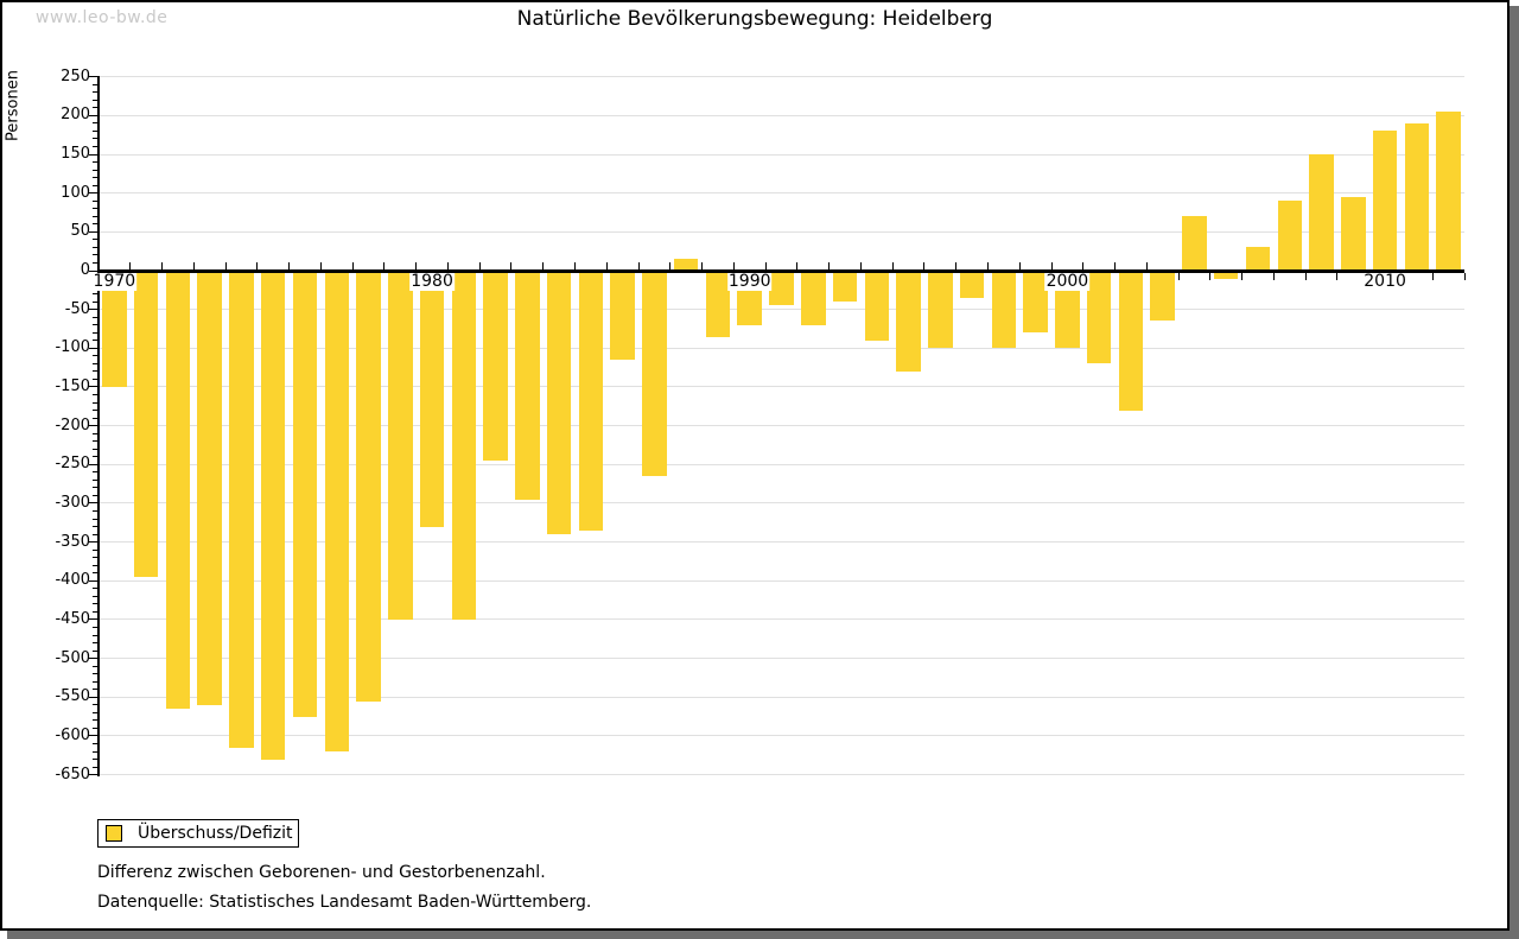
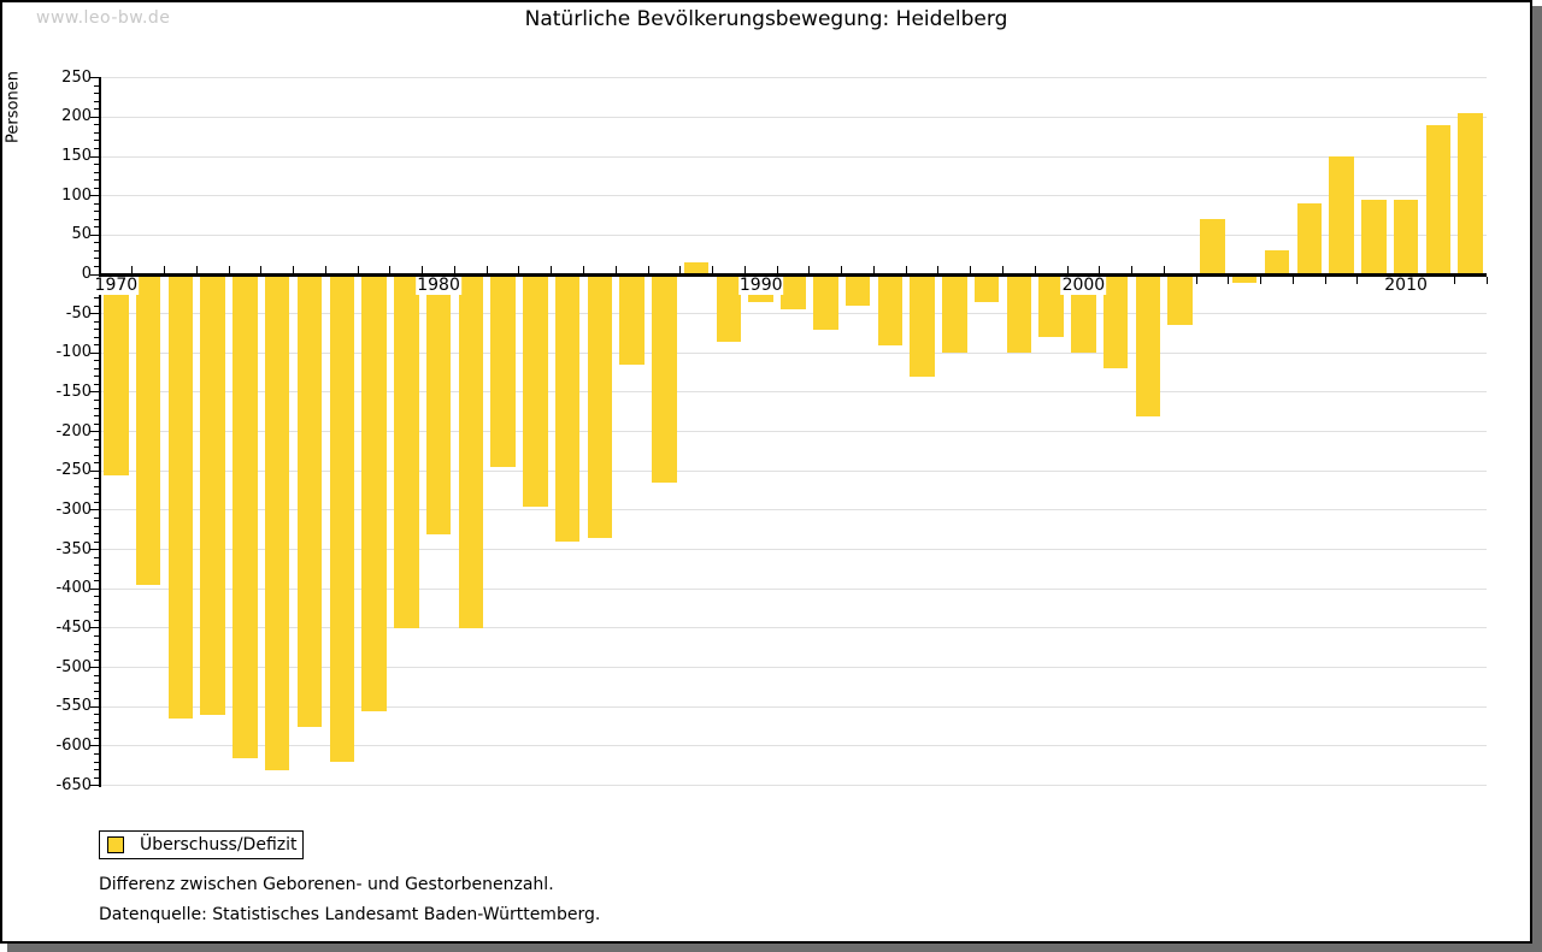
1970: -150 -> -260
1990: -70 -> -40
2010: 180 -> 100
